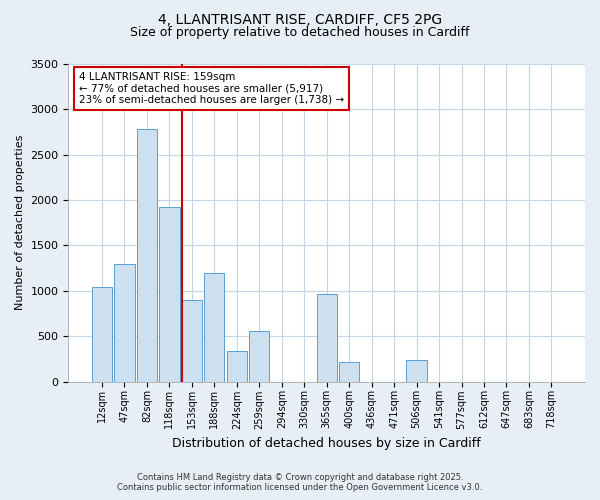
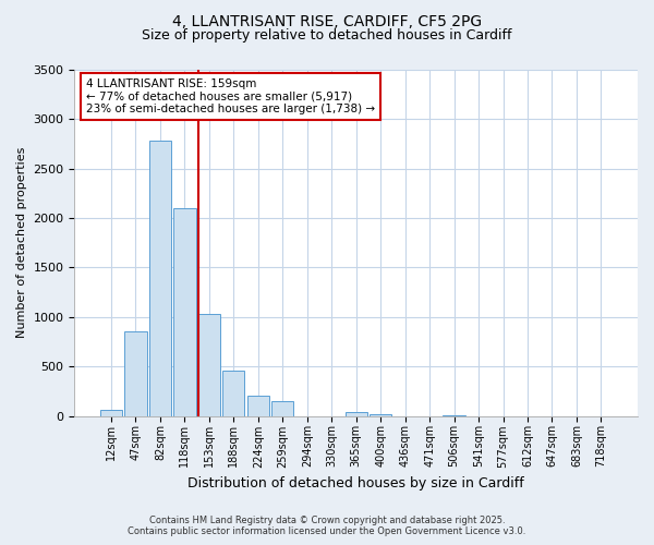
12sqm: 1040 -> 60
47sqm: 1300 -> 850
118sqm: 1920 -> 2100
153sqm: 900 -> 1030
188sqm: 1200 -> 460
224sqm: 340 -> 200
259sqm: 560 -> 150
365sqm: 960 -> 40
400sqm: 220 -> 20
506sqm: 240 -> 0
